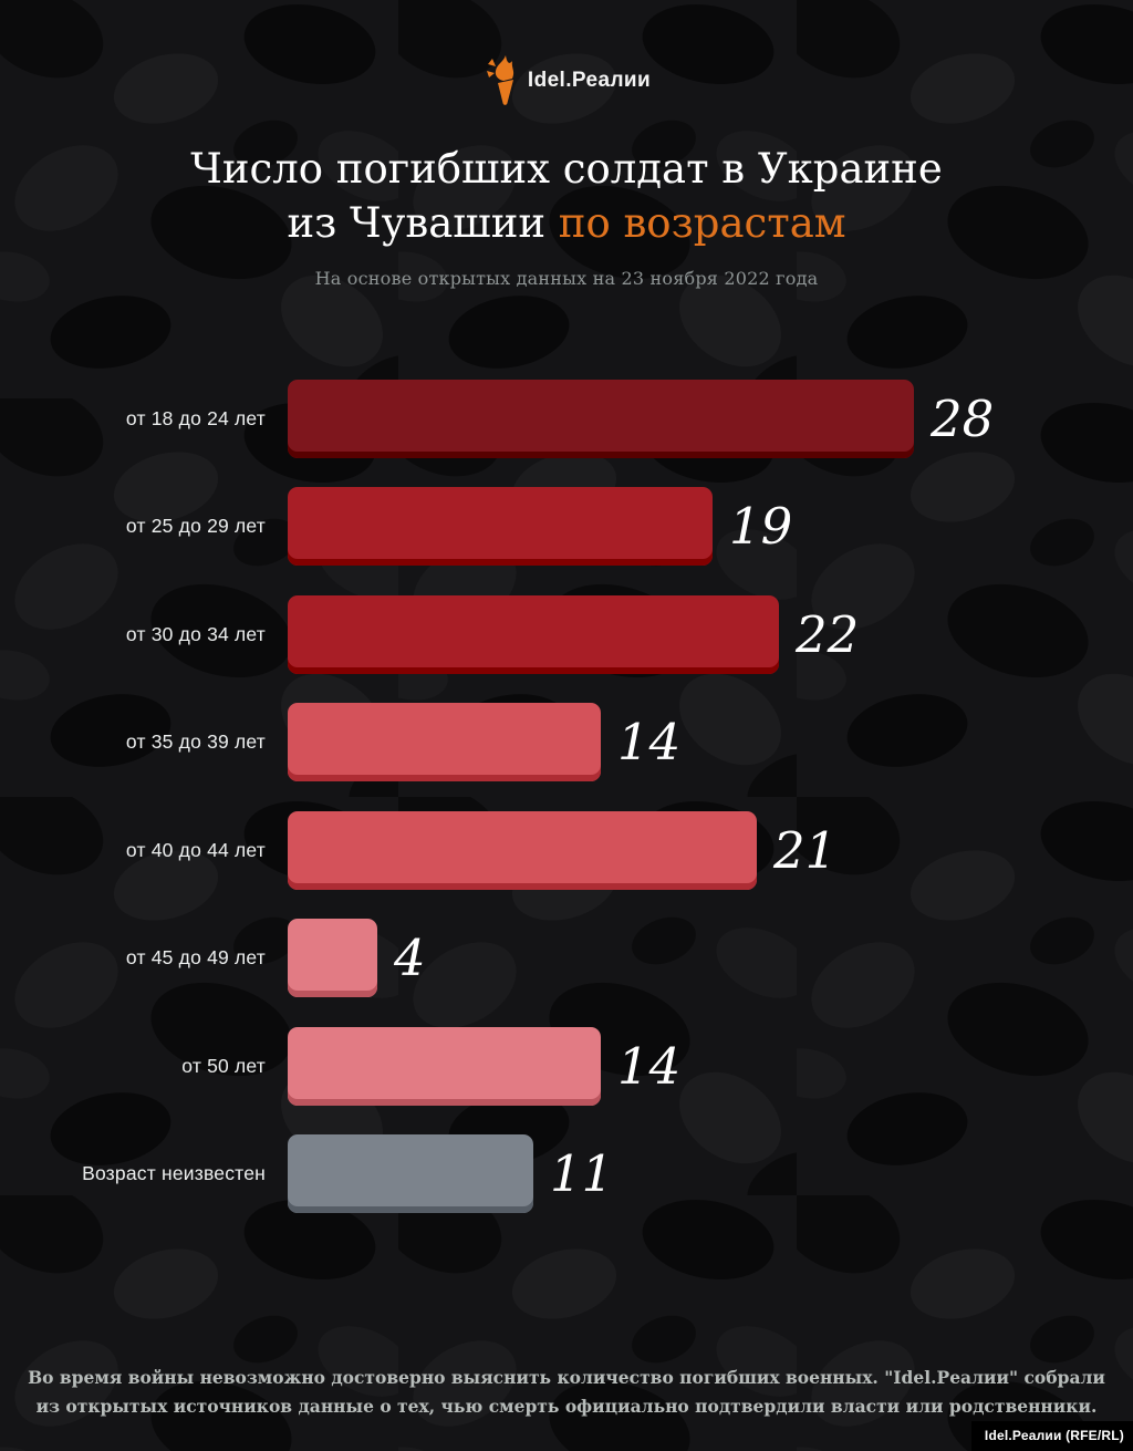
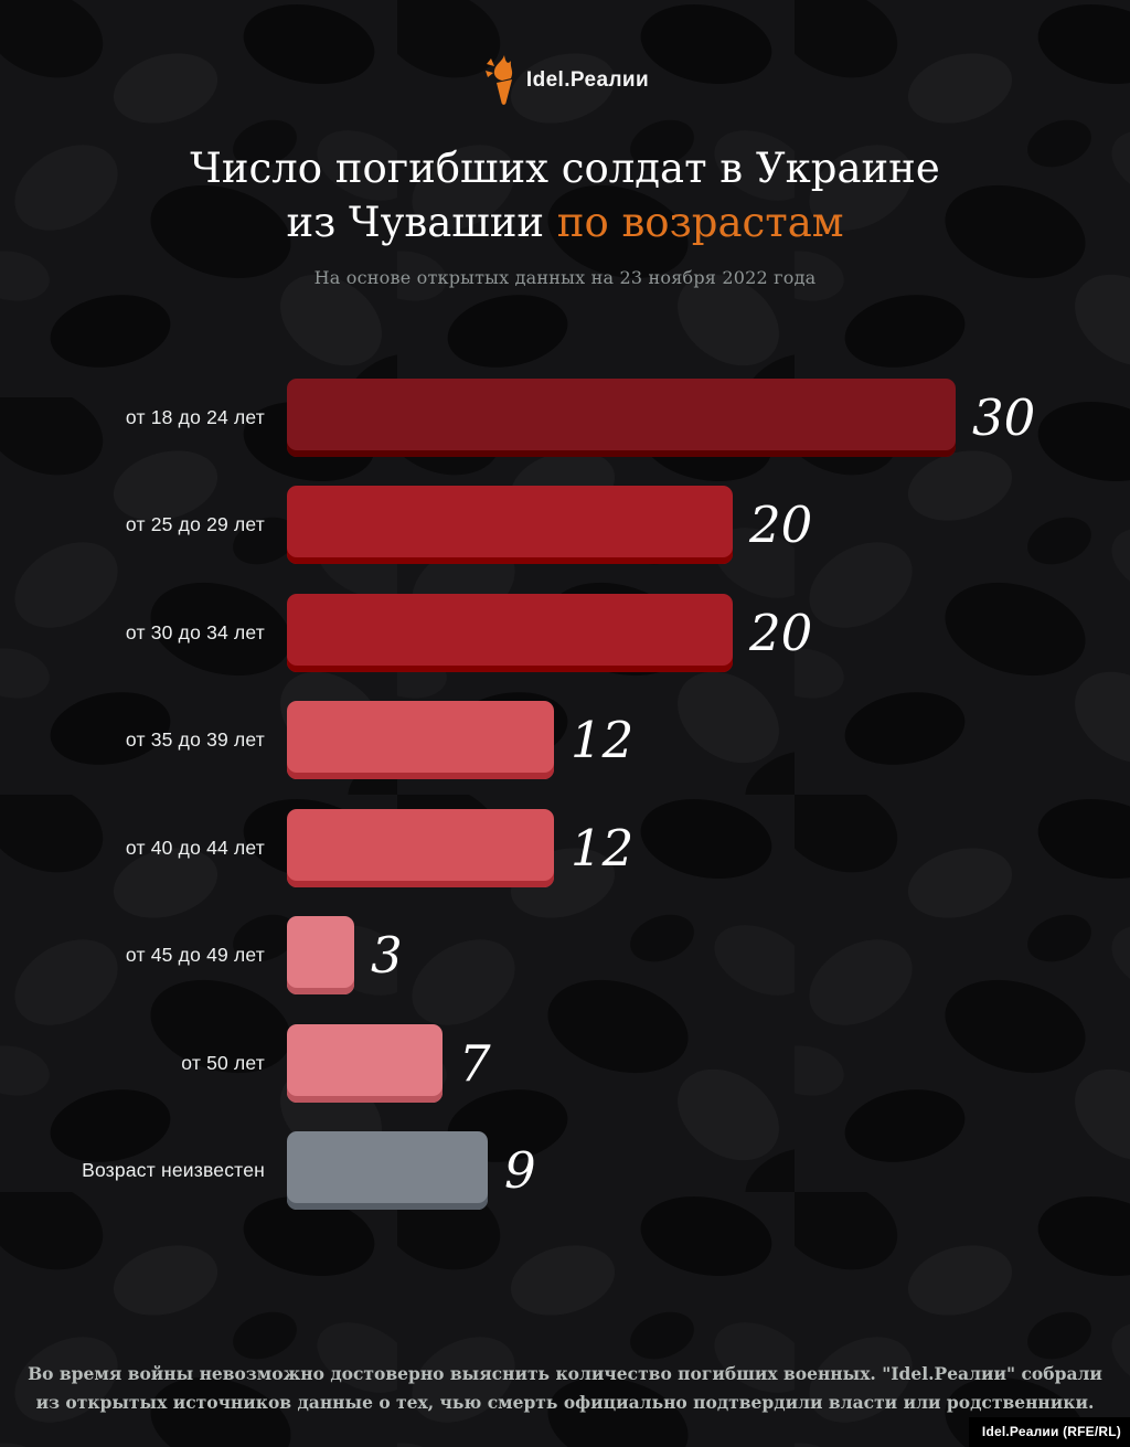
от 18 до 24 лет: 28 -> 30
от 25 до 29 лет: 19 -> 20
от 30 до 34 лет: 22 -> 20
от 35 до 39 лет: 14 -> 12
от 40 до 44 лет: 21 -> 12
от 45 до 49 лет: 4 -> 3
от 50 лет: 14 -> 7
Возраст неизвестен: 11 -> 9
